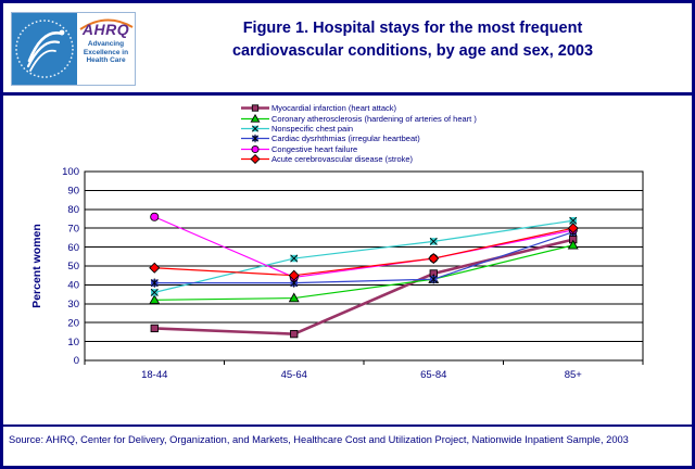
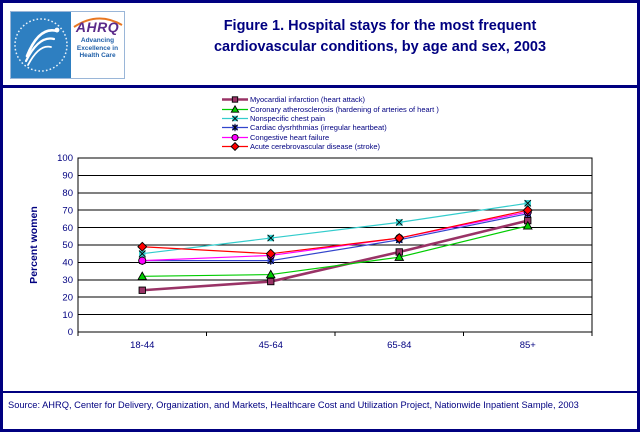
Myocardial infarction (heart attack)/18-44: 17 -> 24
Nonspecific chest pain/18-44: 36 -> 45
Congestive heart failure/18-44: 76 -> 41
Myocardial infarction (heart attack)/45-64: 14 -> 29
Cardiac dysrhthmias (irregular heartbeat)/65-84: 43 -> 53
